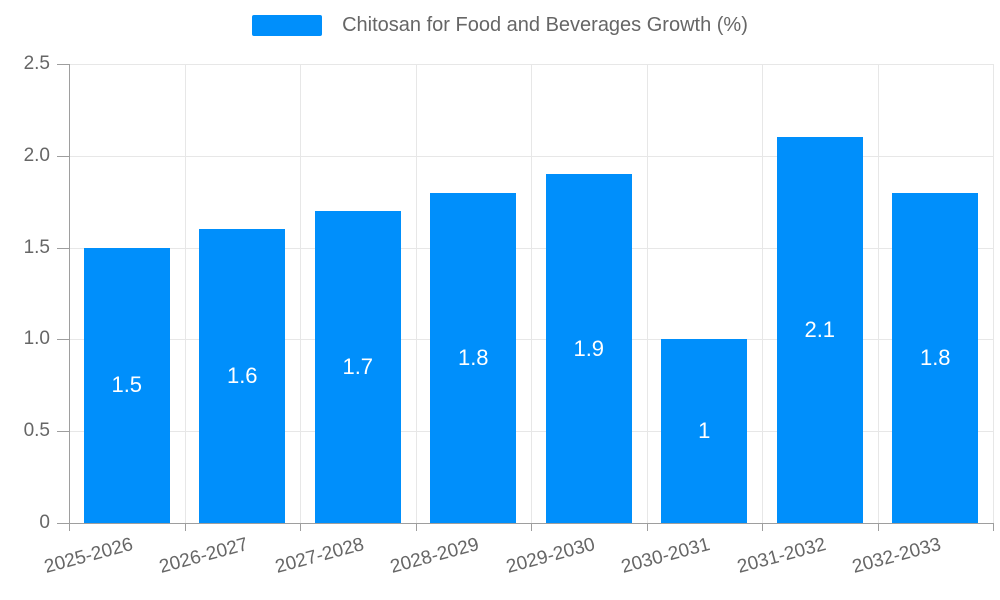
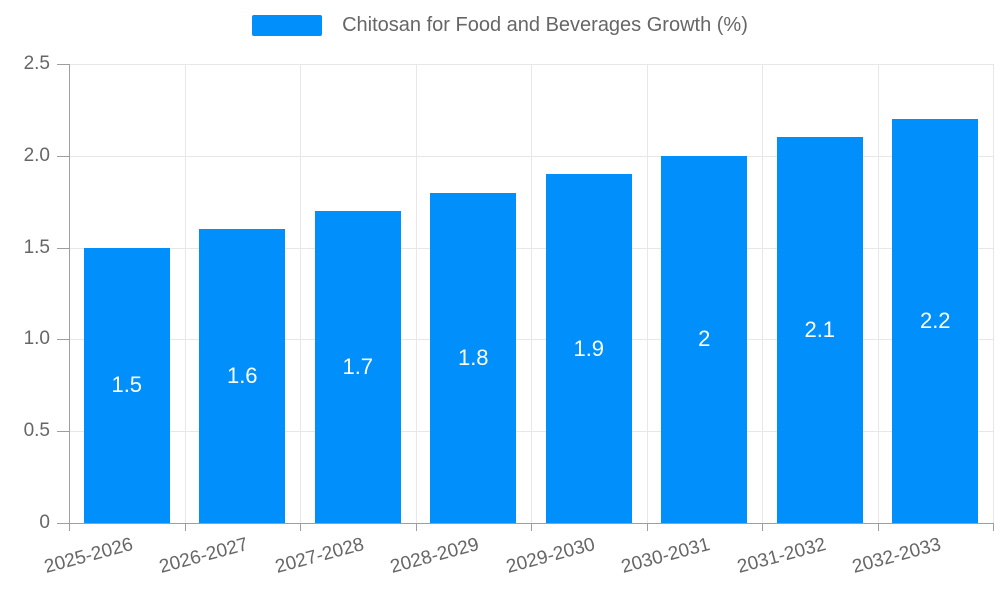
2030-2031: 1 -> 2
2032-2033: 1.8 -> 2.2
